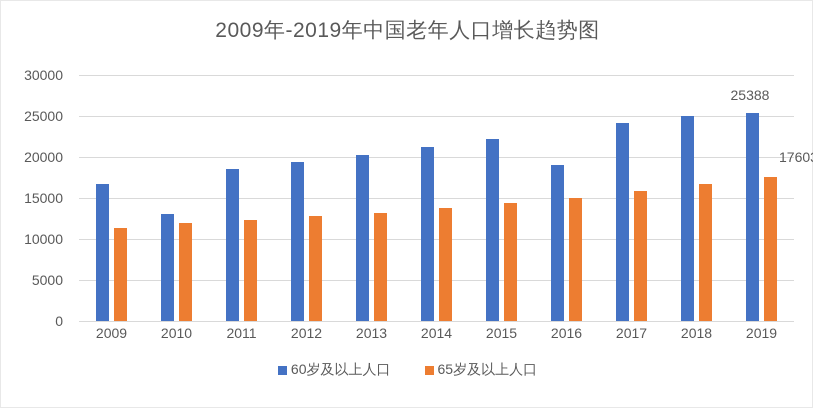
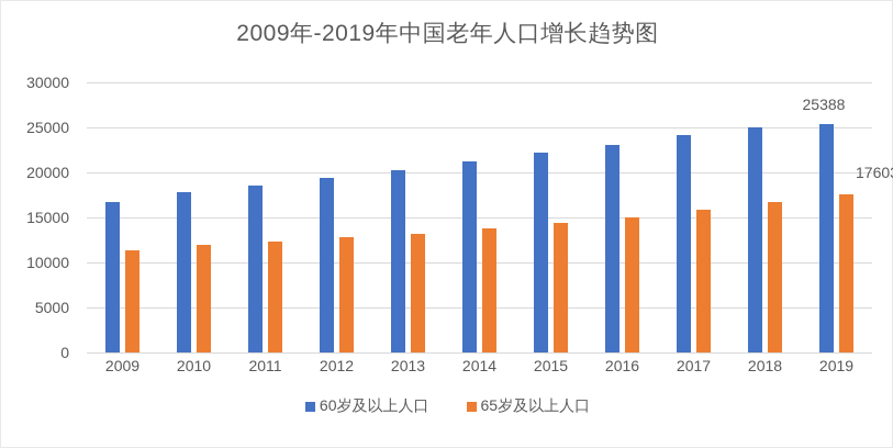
60岁及以上人口/2010: 13000 -> 18000
60岁及以上人口/2016: 19000 -> 23000
